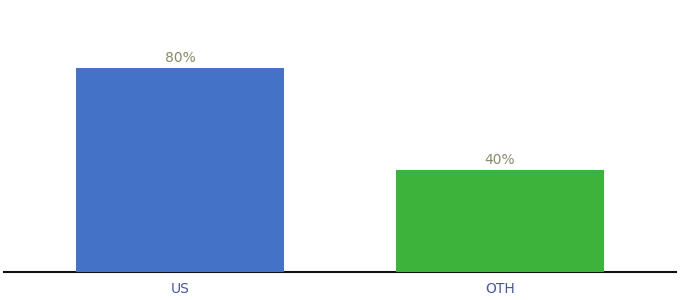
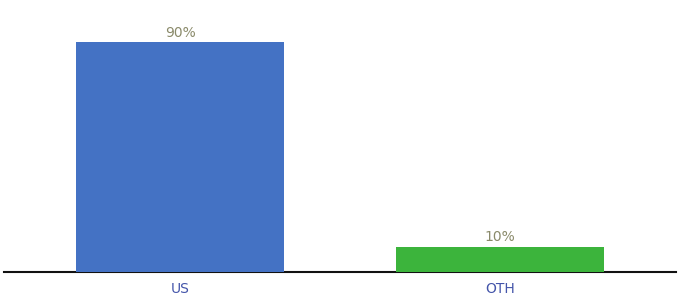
US: 80% -> 90%
OTH: 40% -> 10%
